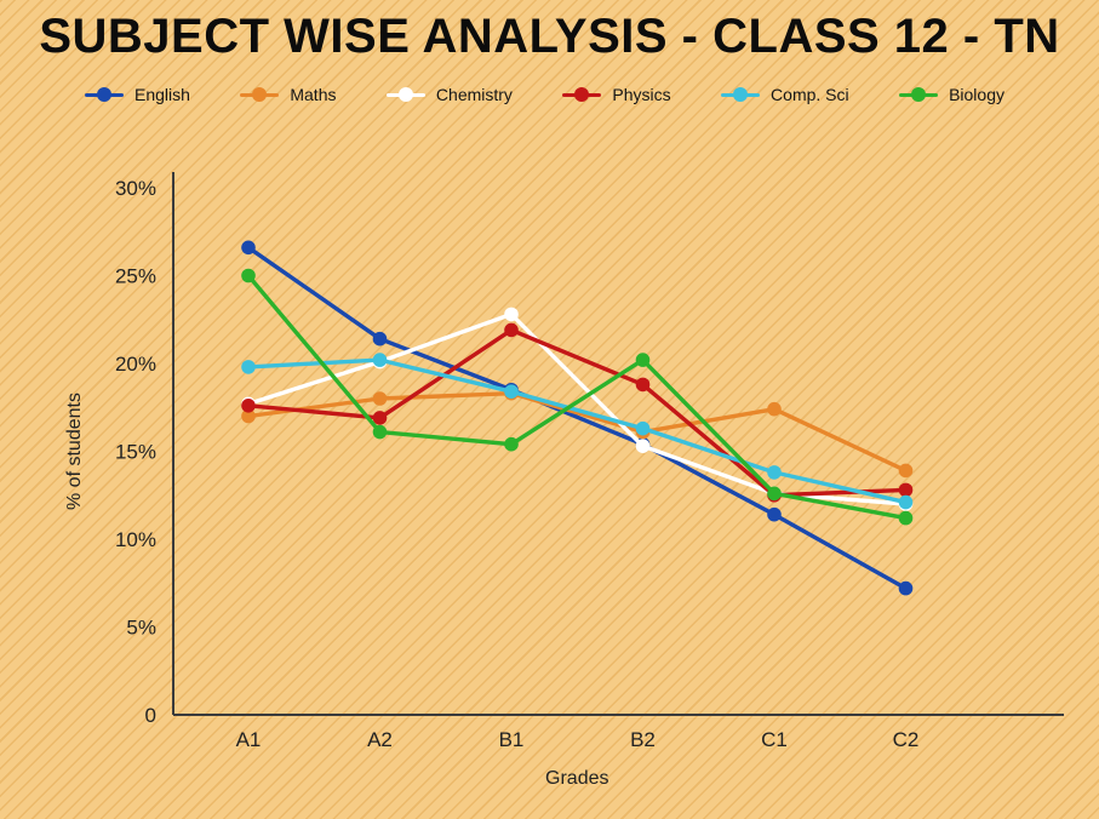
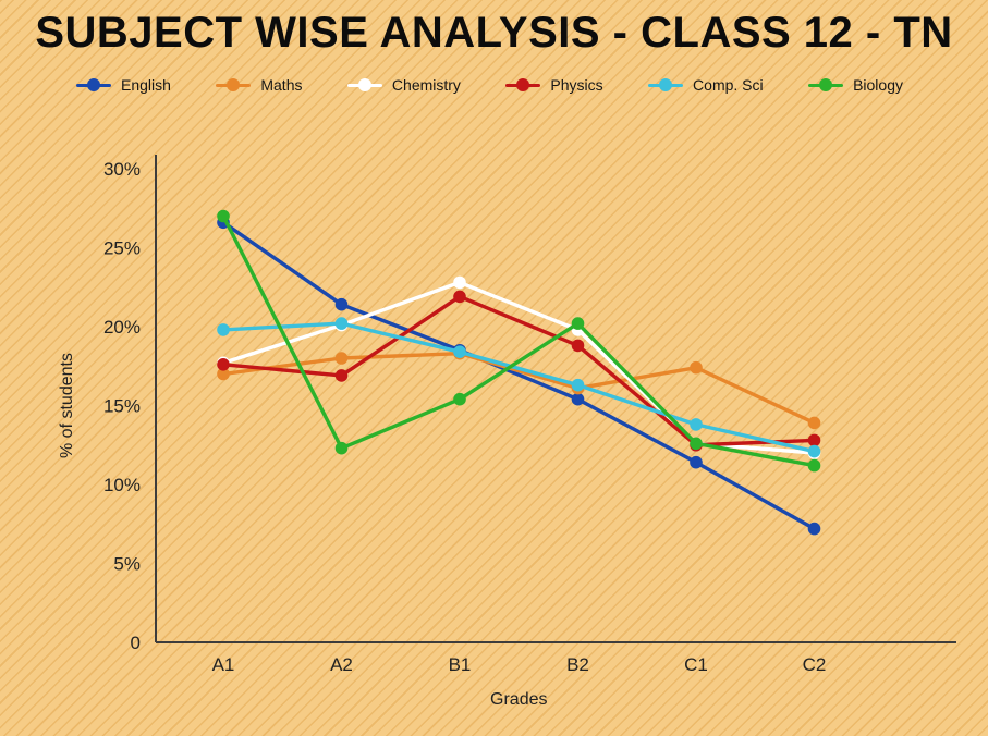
Biology/A1: 25.0% -> 27.0%
Biology/A2: 16.1% -> 12.3%
Chemistry/B2: 15.3% -> 19.8%
